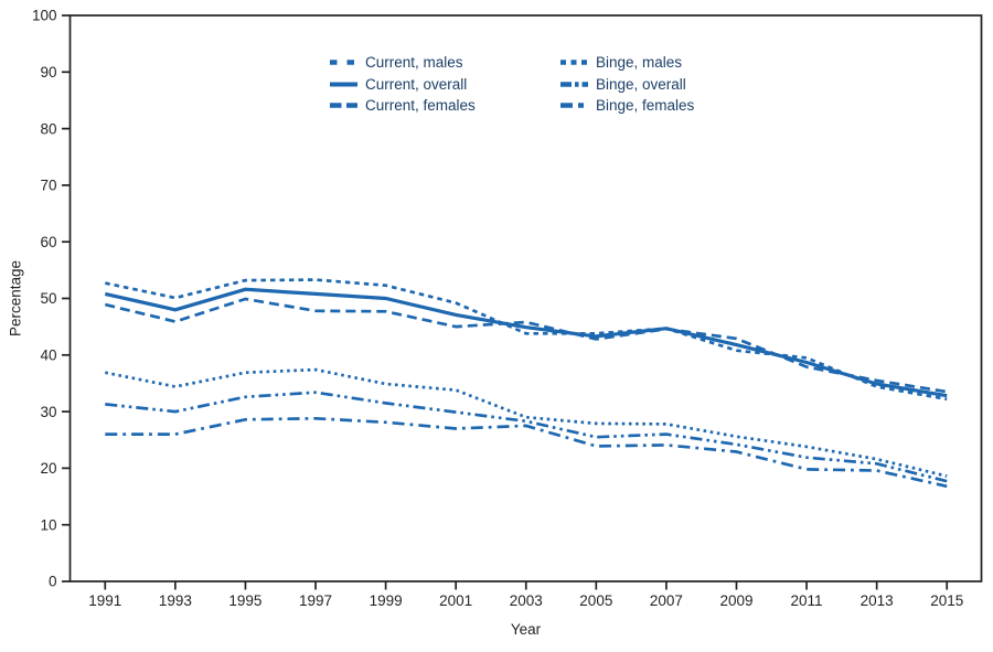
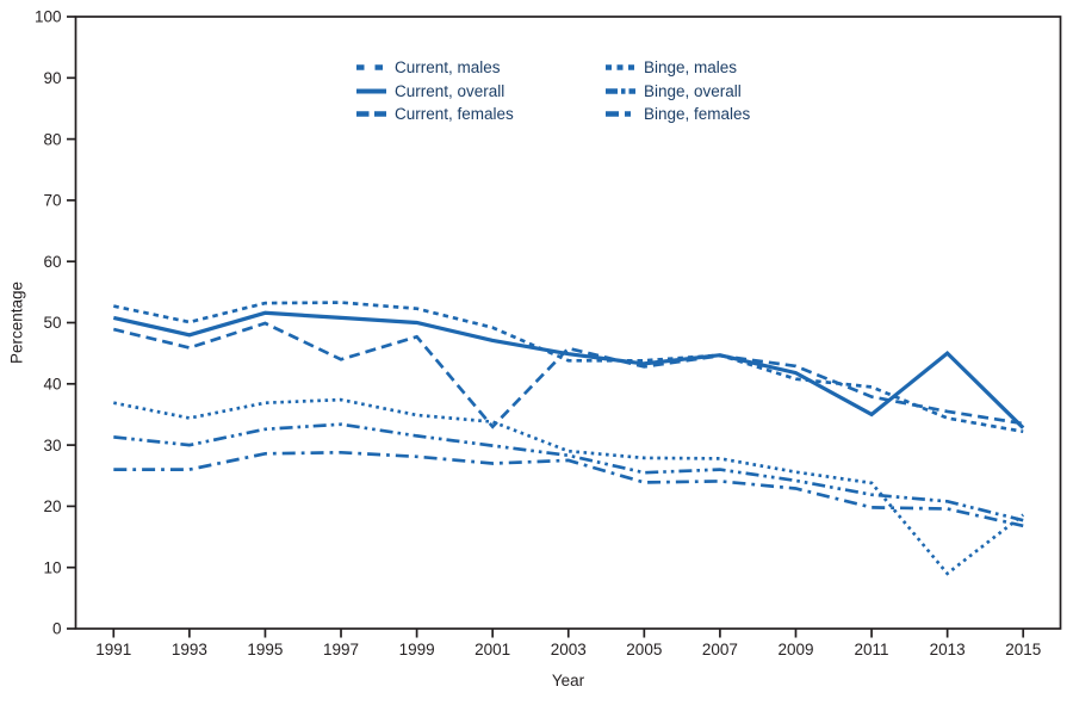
Current, females/1997: 48 -> 44
Current, females/2001: 45 -> 33
Current, overall/2011: 39 -> 35
Current, overall/2013: 35 -> 45
Binge, males/2013: 22 -> 9
